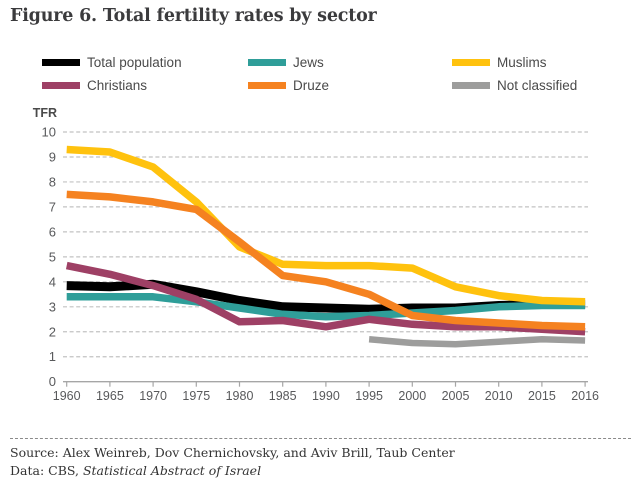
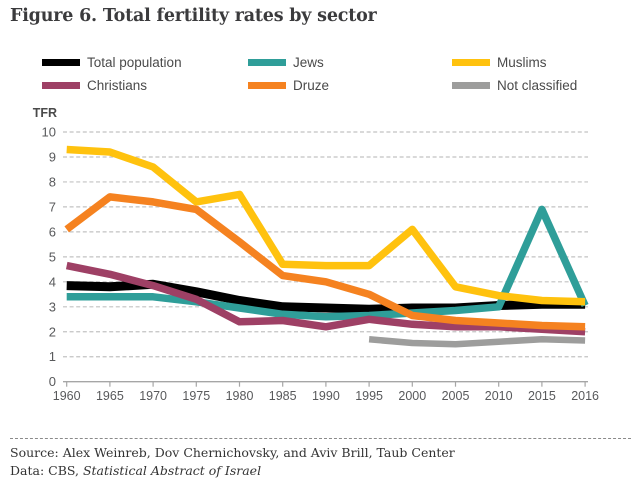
Druze/1960: 7.5 -> 6.1
Muslims/1980: 5.4 -> 7.5
Muslims/2000: 4.5 -> 6.1
Jews/2015: 3.0 -> 6.9
